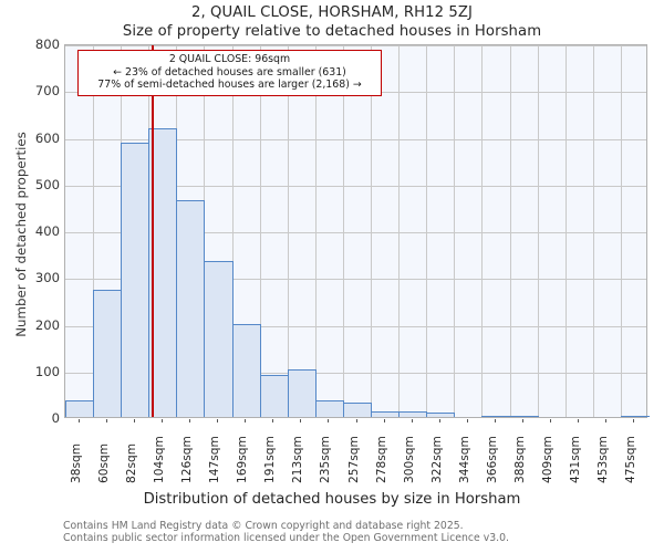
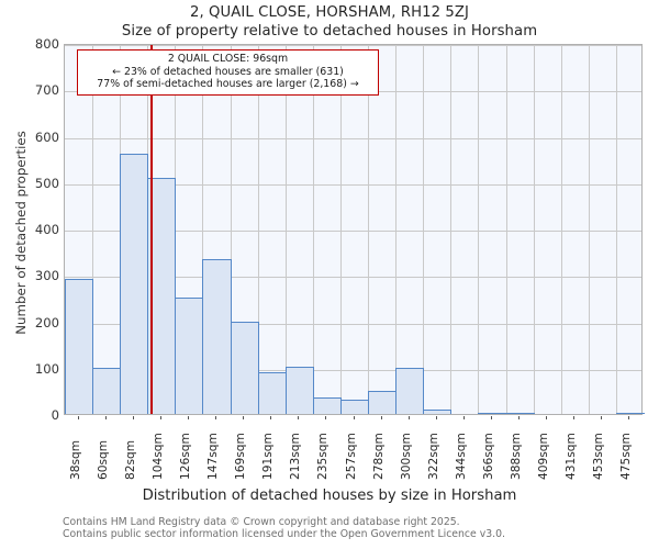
38sqm: 40 -> 290
60sqm: 270 -> 100
82sqm: 590 -> 560
104sqm: 620 -> 510
126sqm: 460 -> 250
278sqm: 10 -> 50
300sqm: 10 -> 100
